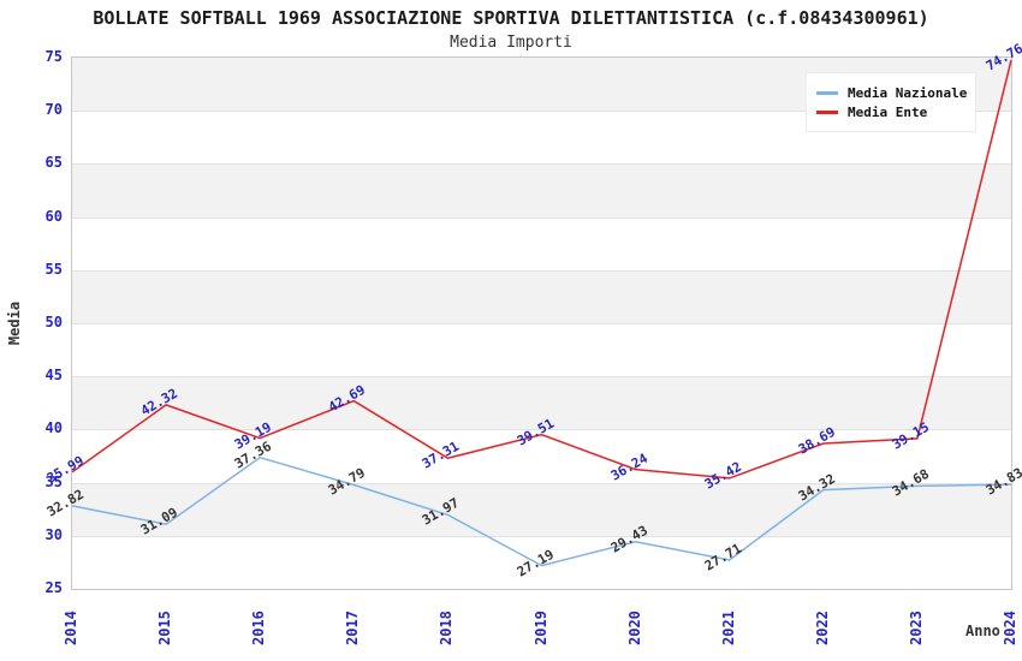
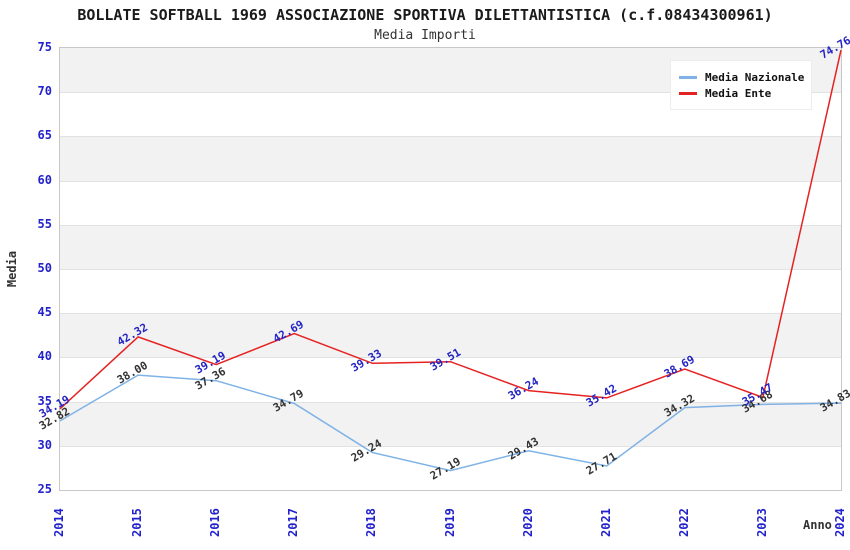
Media Ente/2014: 35.99 -> 34.19
Media Nazionale/2015: 31.09 -> 38.00
Media Nazionale/2018: 31.97 -> 29.24
Media Ente/2018: 37.31 -> 39.33
Media Ente/2023: 39.15 -> 35.47
